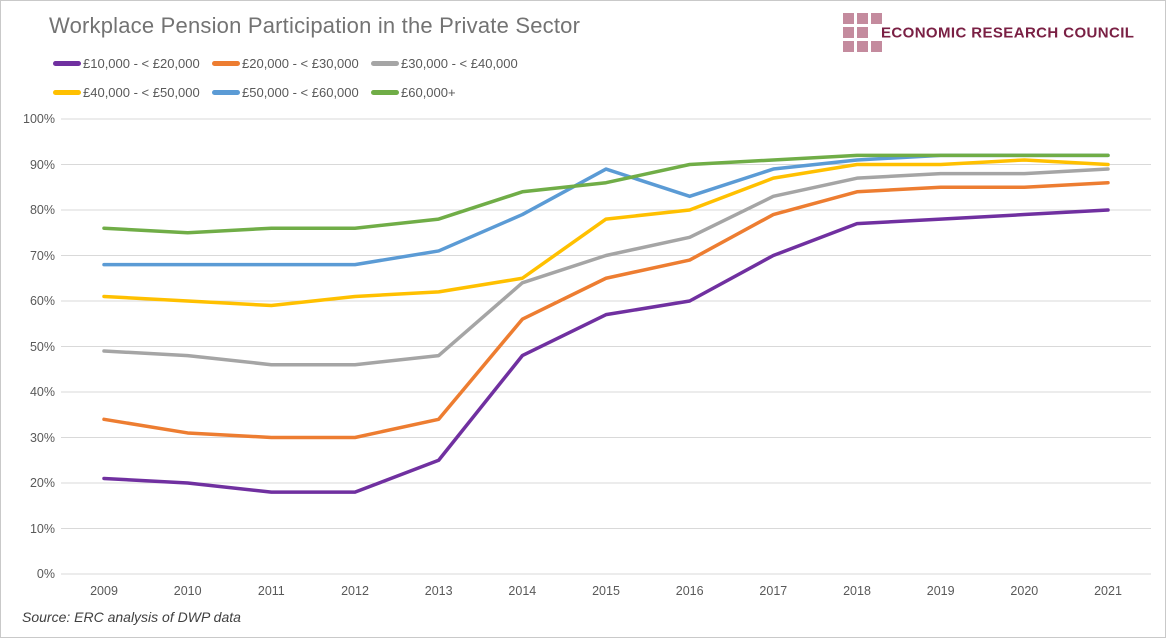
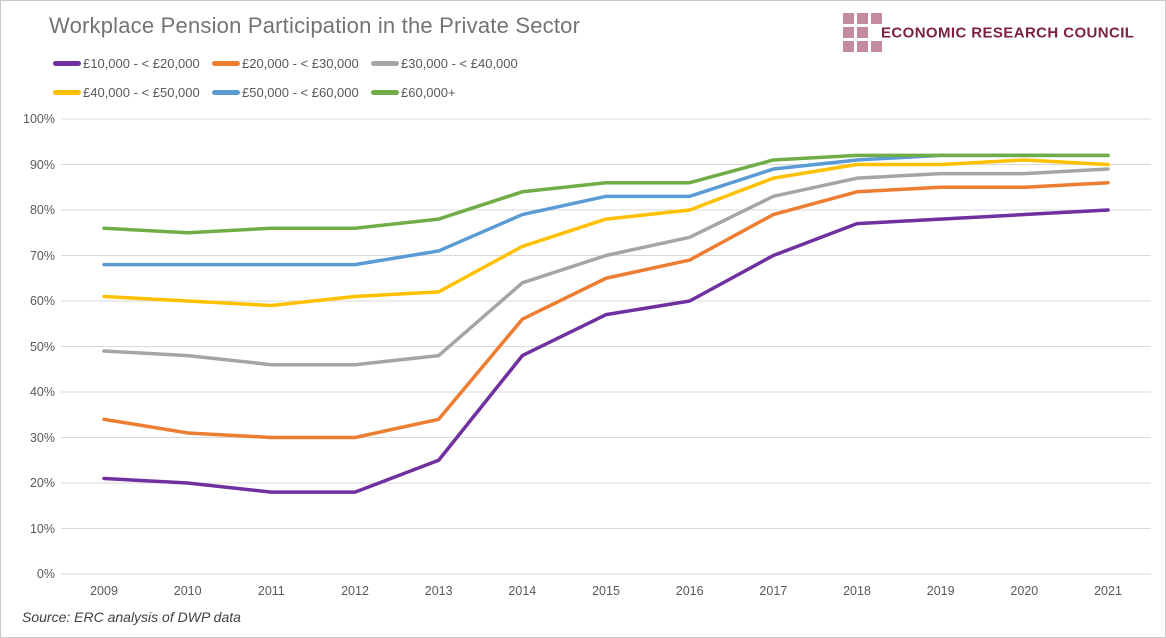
£40,000 - < £50,000/2014: 65% -> 72%
£50,000 - < £60,000/2015: 89% -> 83%
£60,000+/2016: 90% -> 86%
